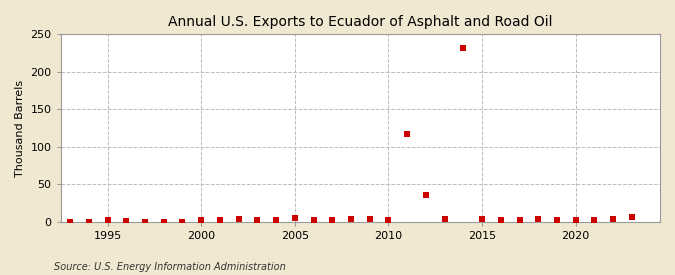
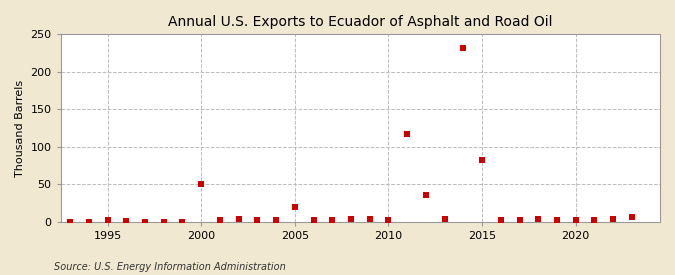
2000: 2 -> 50
2005: 5 -> 20
2015: 3 -> 82
